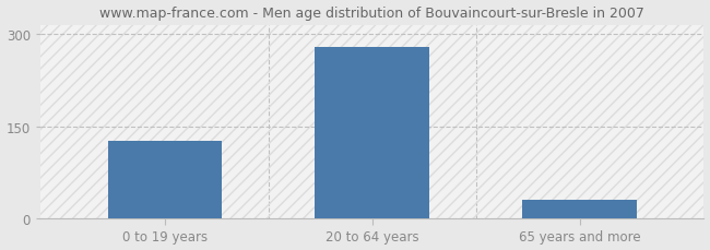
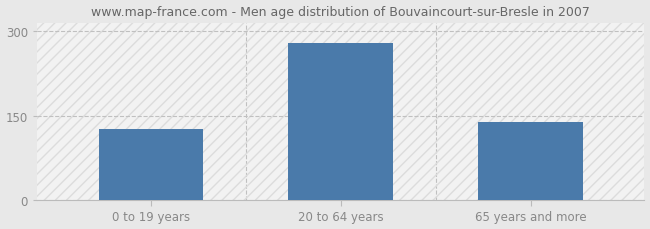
65 years and more: 30 -> 138
